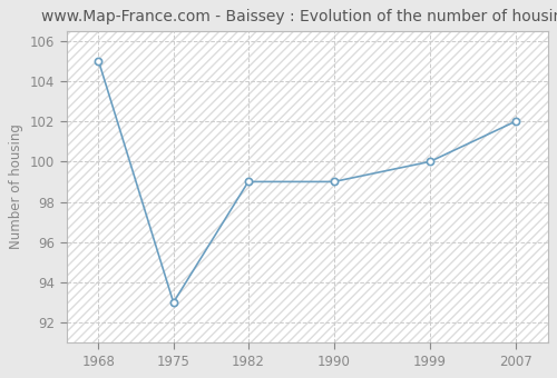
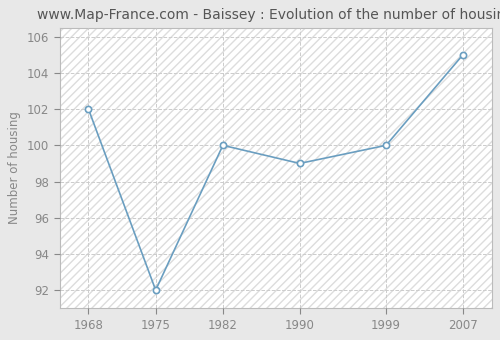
1968: 105 -> 102
1975: 93 -> 92
1982: 99 -> 100
2007: 102 -> 105
